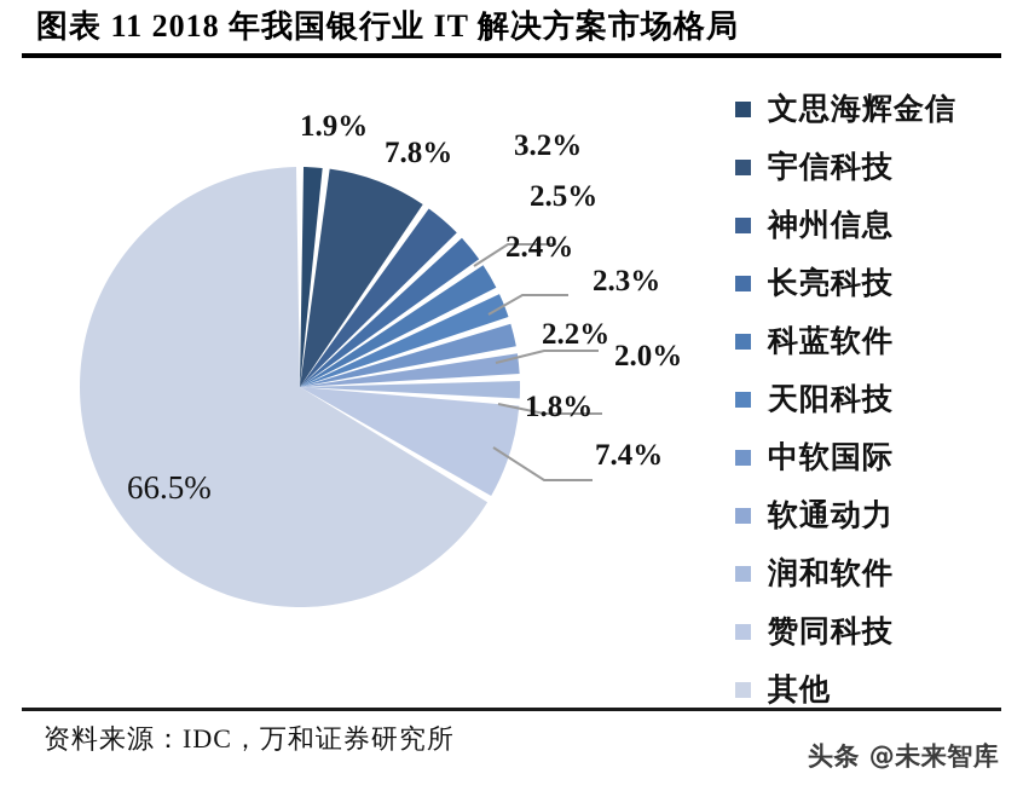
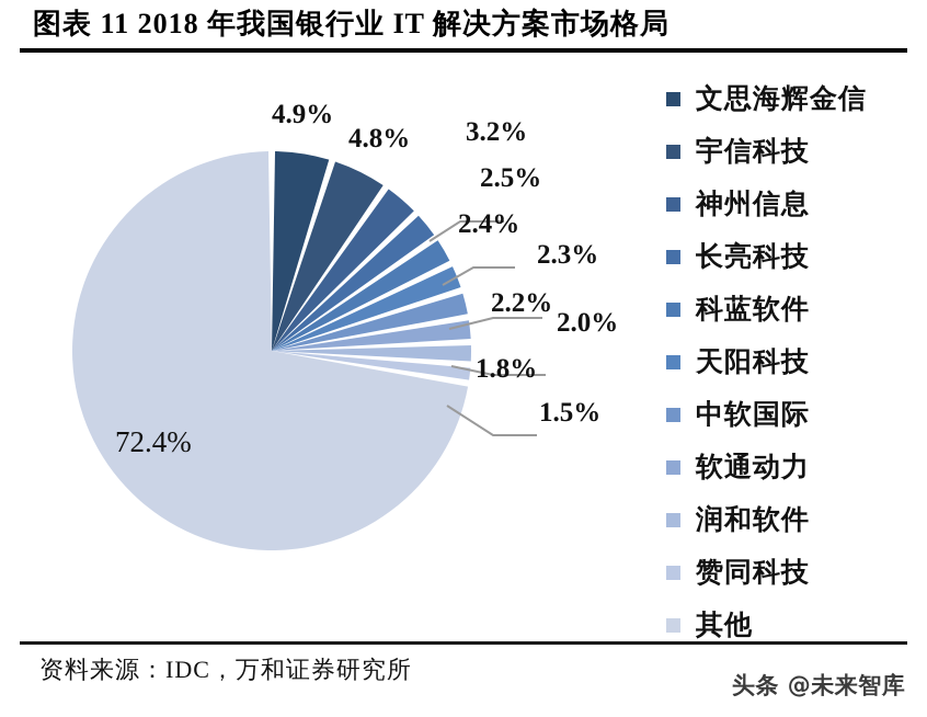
文思海辉金信: 1.9% -> 4.9%
宇信科技: 7.8% -> 4.8%
赞同科技: 7.4% -> 1.5%
其他: 66.5% -> 72.4%
